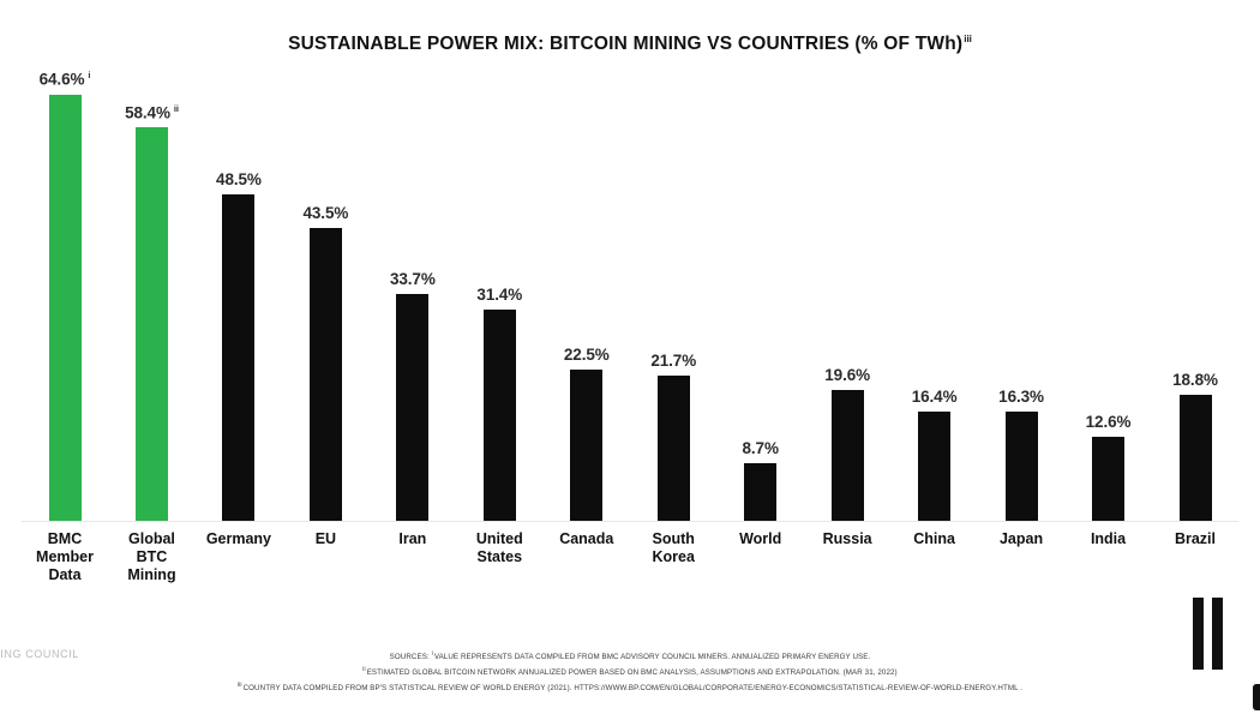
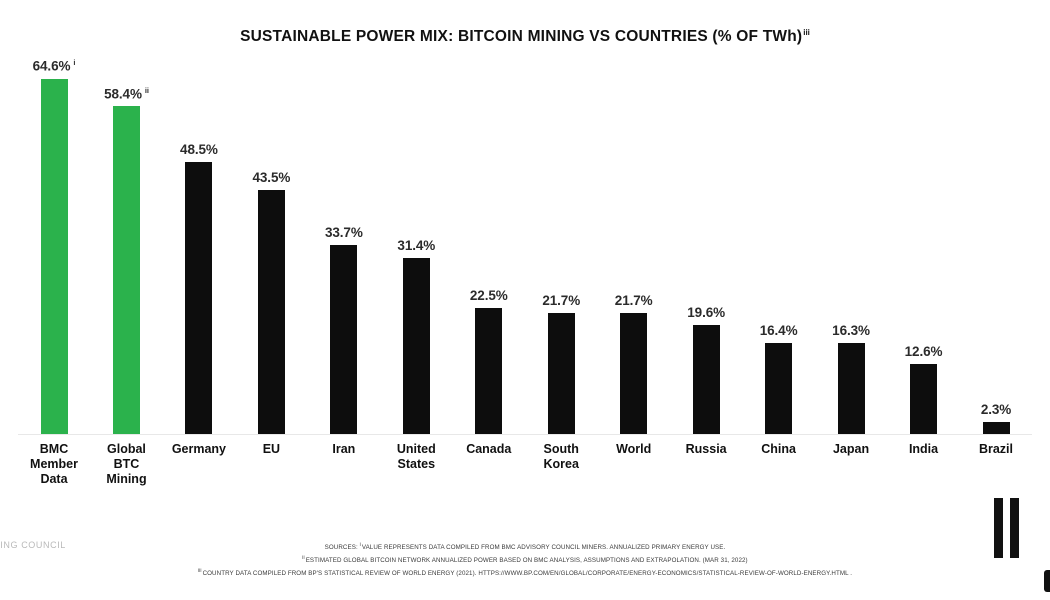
World: 8.7% -> 21.7%
Brazil: 18.8% -> 2.3%
